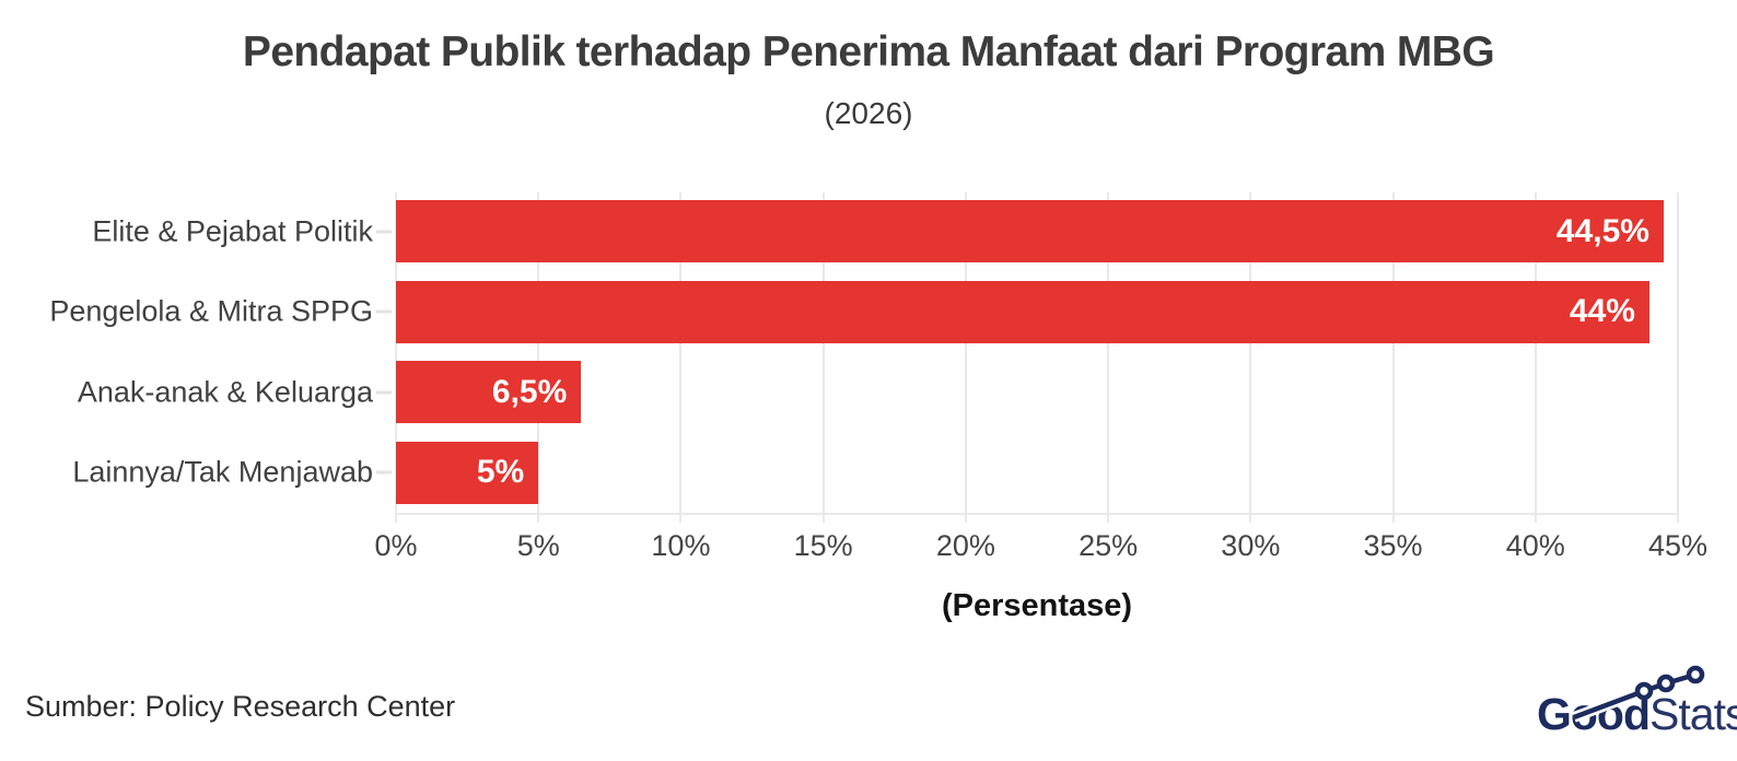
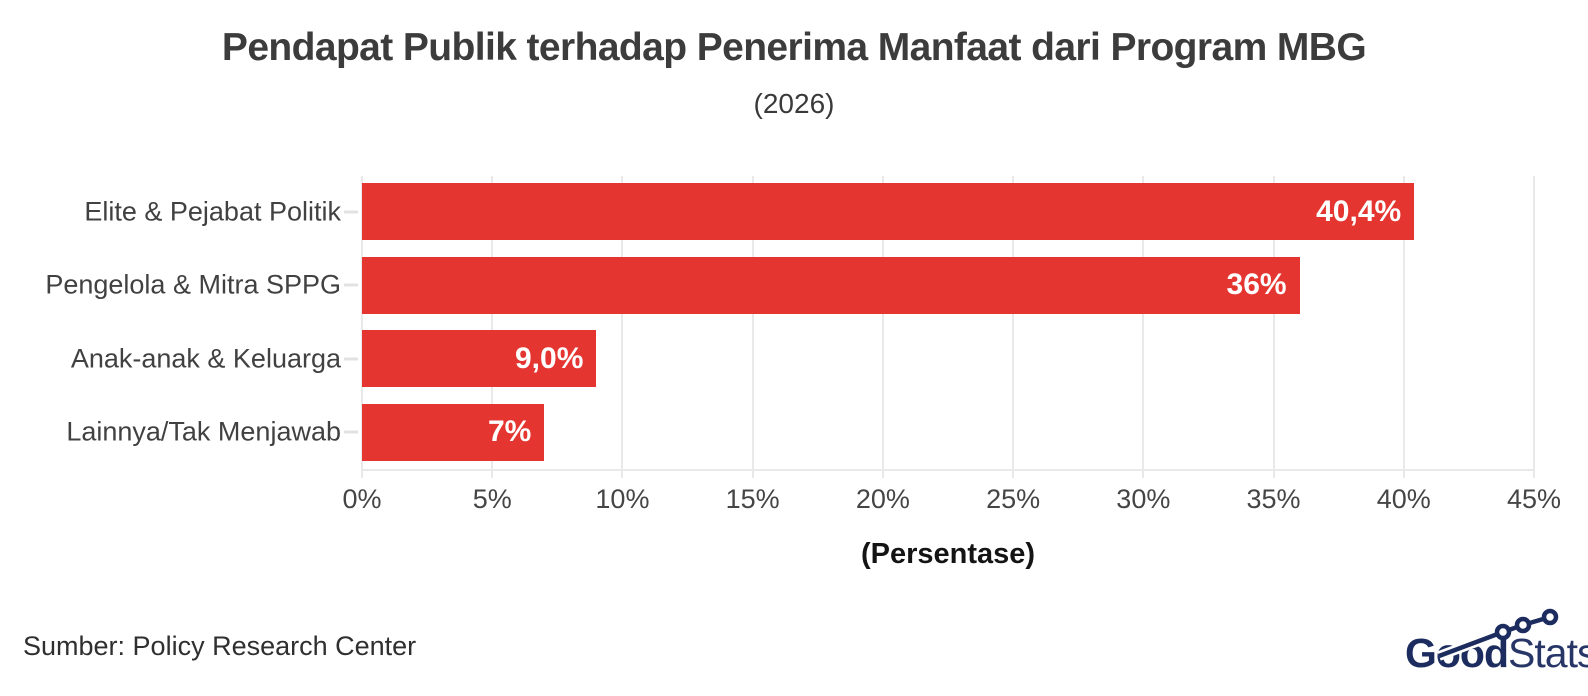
Elite & Pejabat Politik: 44,5% -> 40,4%
Pengelola & Mitra SPPG: 44% -> 36%
Anak-anak & Keluarga: 6,5% -> 9,0%
Lainnya/Tak Menjawab: 5% -> 7%
